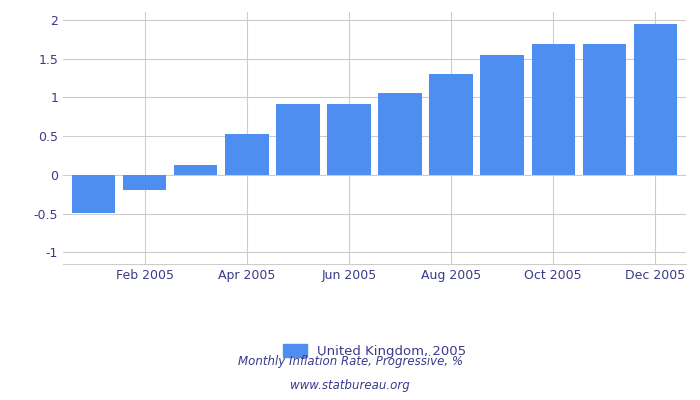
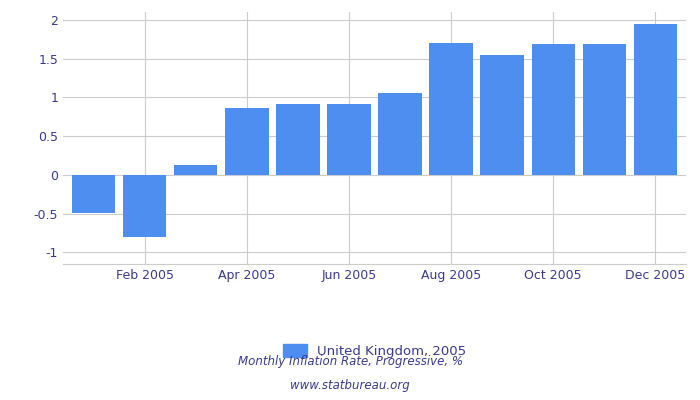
Feb 2005: -0.20 -> -0.80
Apr 2005: 0.53 -> 0.86
Aug 2005: 1.30 -> 1.70
